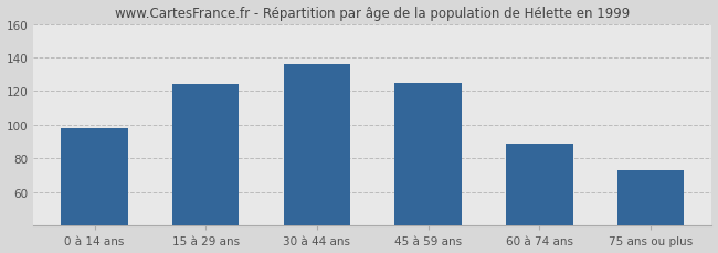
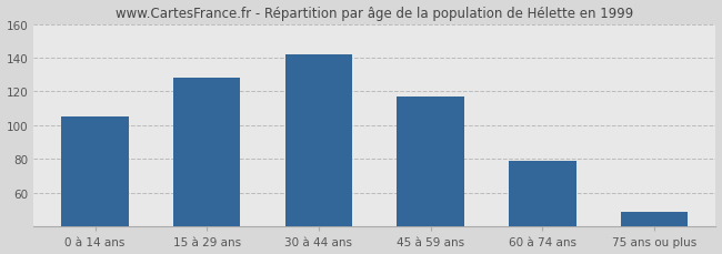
0 à 14 ans: 98 -> 105
15 à 29 ans: 124 -> 128
30 à 44 ans: 136 -> 142
45 à 59 ans: 125 -> 117
60 à 74 ans: 89 -> 79
75 ans ou plus: 73 -> 49
